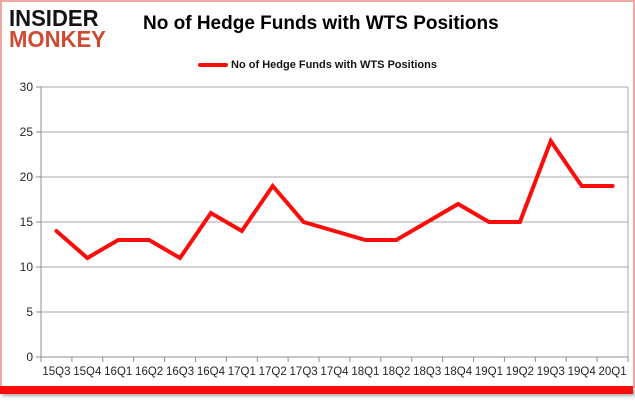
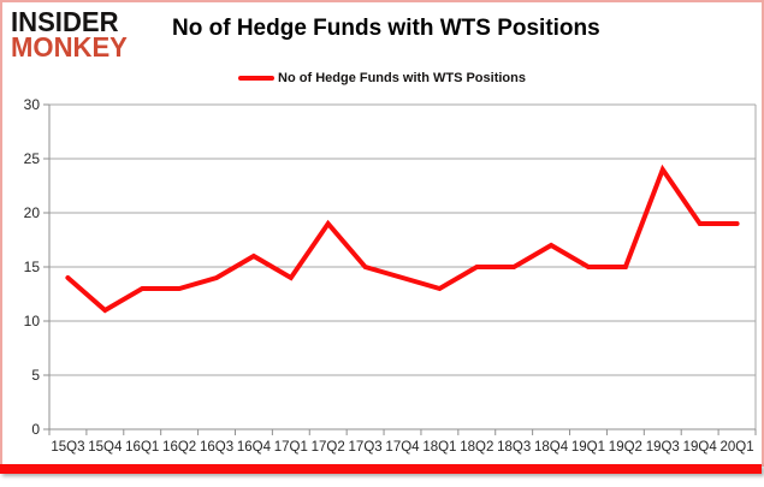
16Q3: 11 -> 14
18Q2: 13 -> 15
